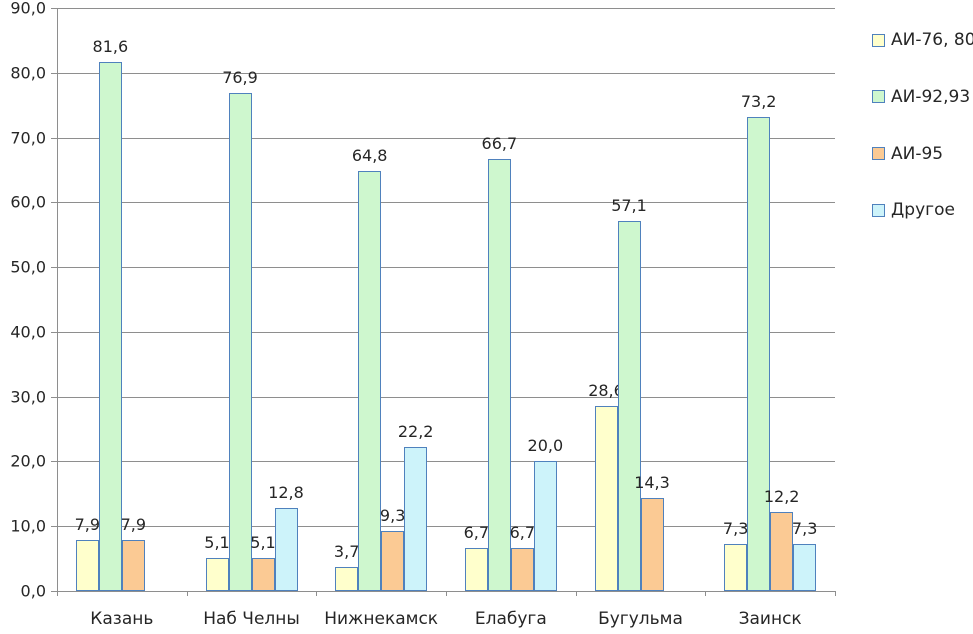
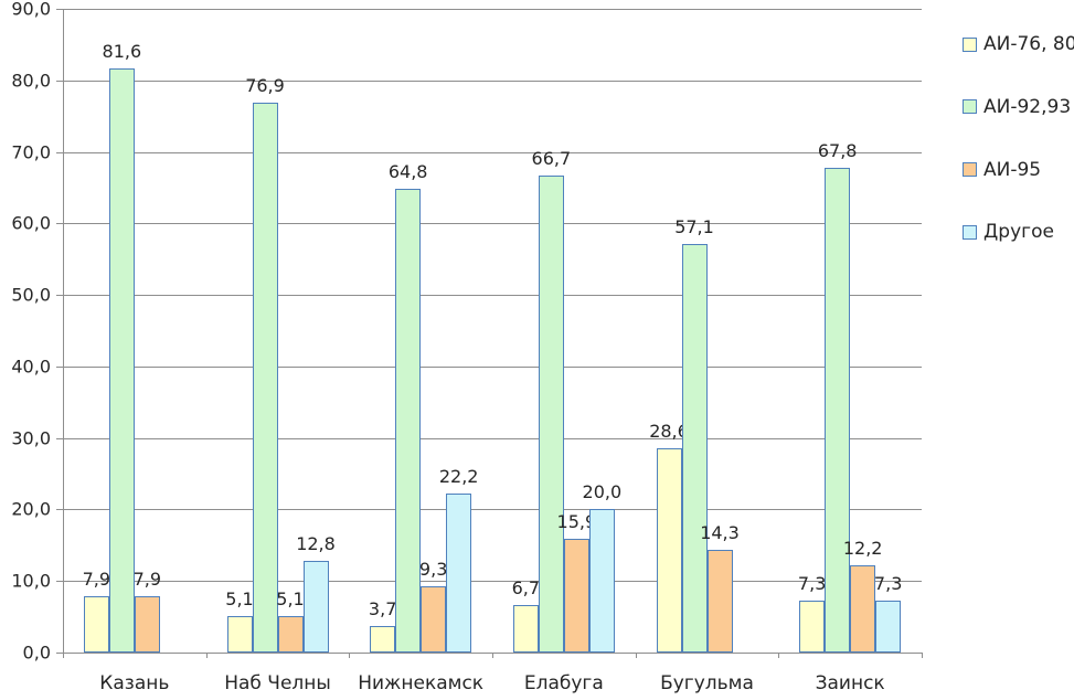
АИ-95/Елабуга: 6,7 -> 15,9
АИ-92,93/Заинск: 73,2 -> 67,8
